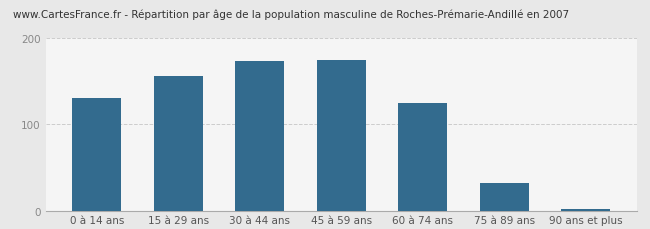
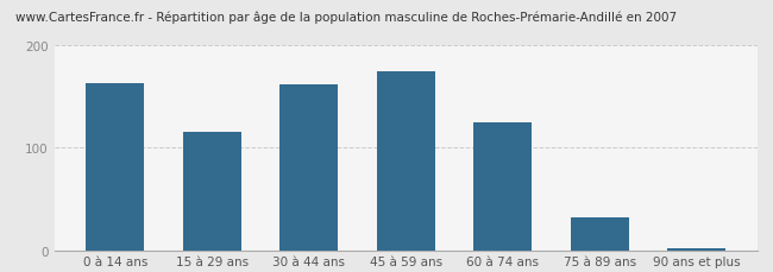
0 à 14 ans: 130 -> 163
15 à 29 ans: 156 -> 115
30 à 44 ans: 174 -> 162
